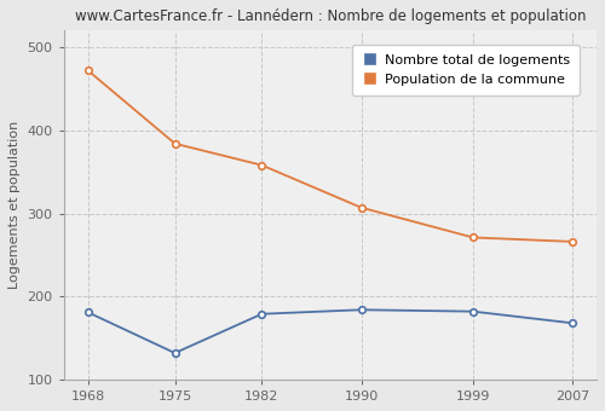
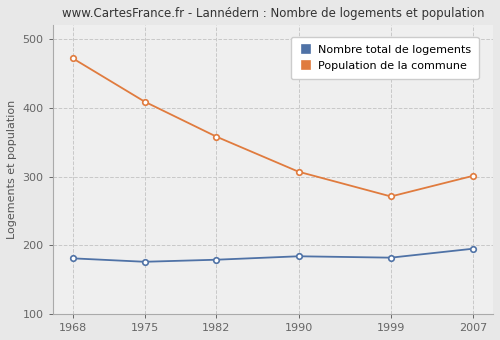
Nombre total de logements/1975: 132 -> 176
Population de la commune/1975: 384 -> 409
Nombre total de logements/2007: 168 -> 195
Population de la commune/2007: 266 -> 301
